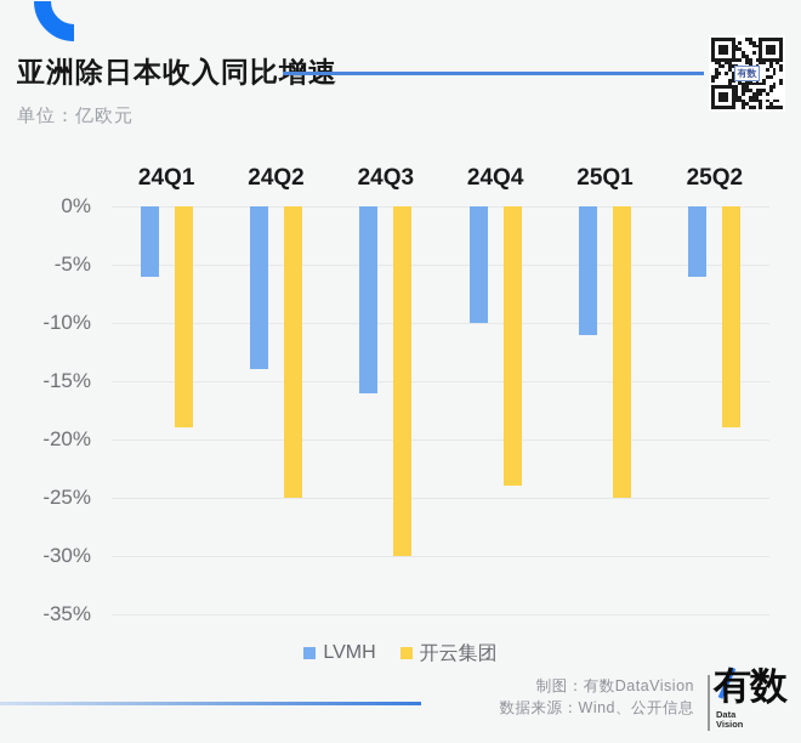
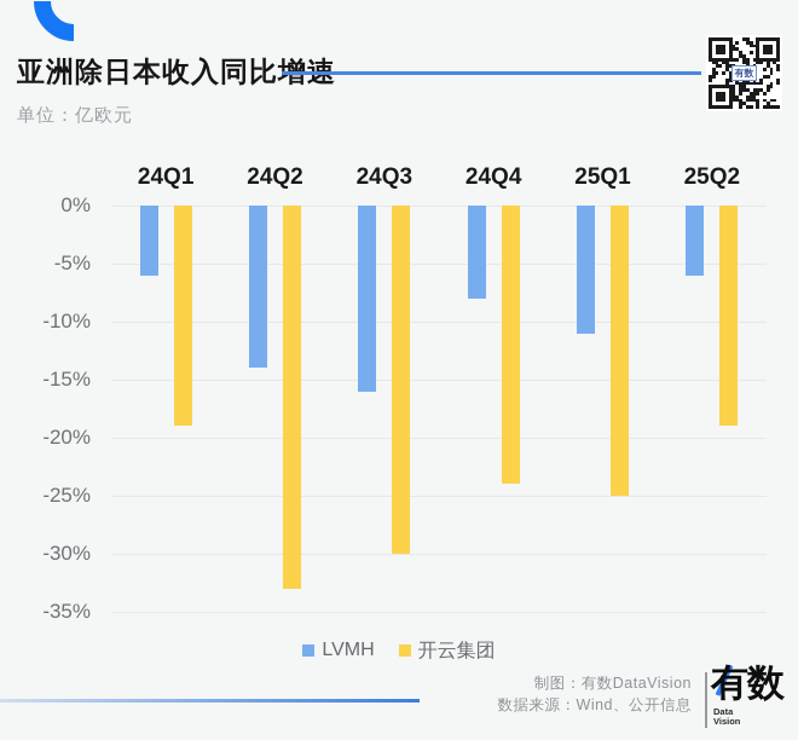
开云集团/24Q2: -25% -> -33%
LVMH/24Q4: -10% -> -8%
